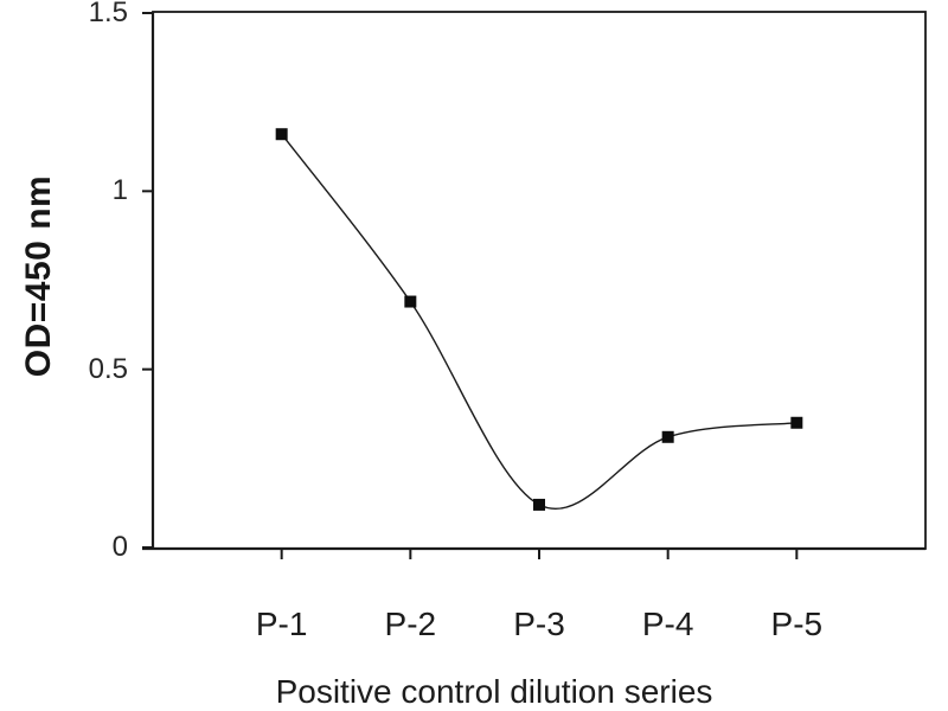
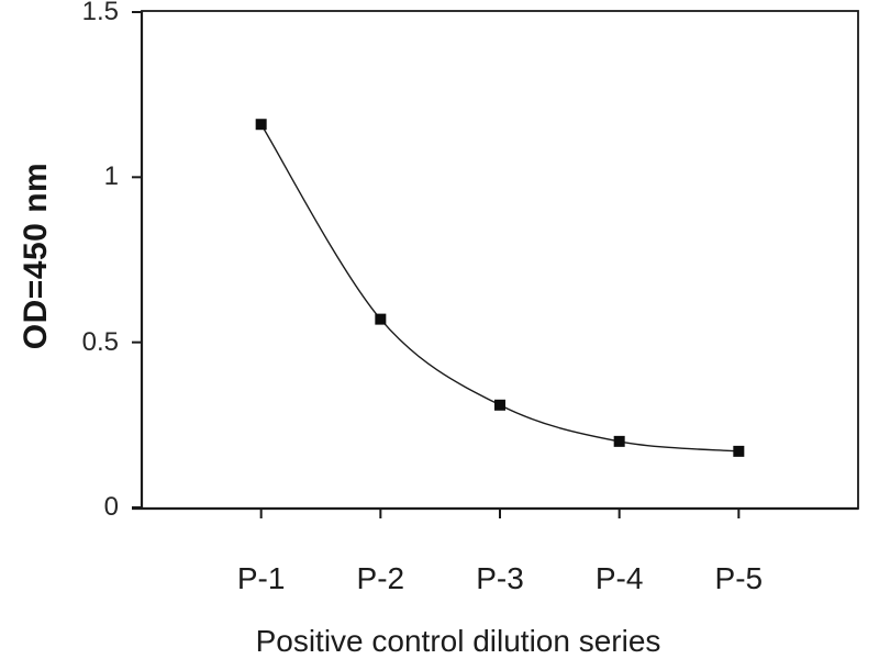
P-2: 0.69 -> 0.57
P-3: 0.12 -> 0.31
P-4: 0.31 -> 0.20
P-5: 0.35 -> 0.17
